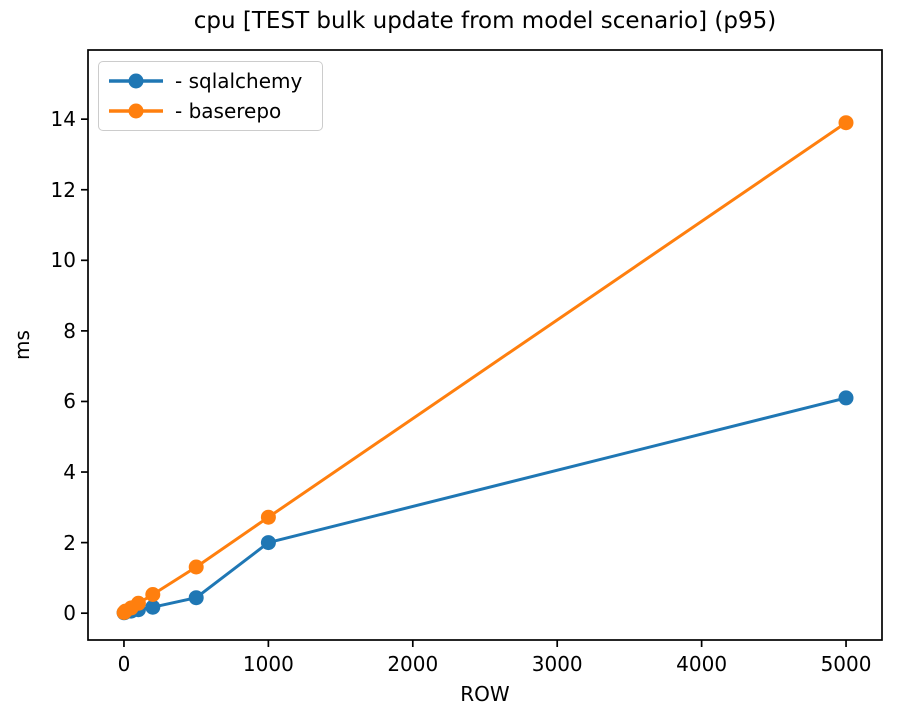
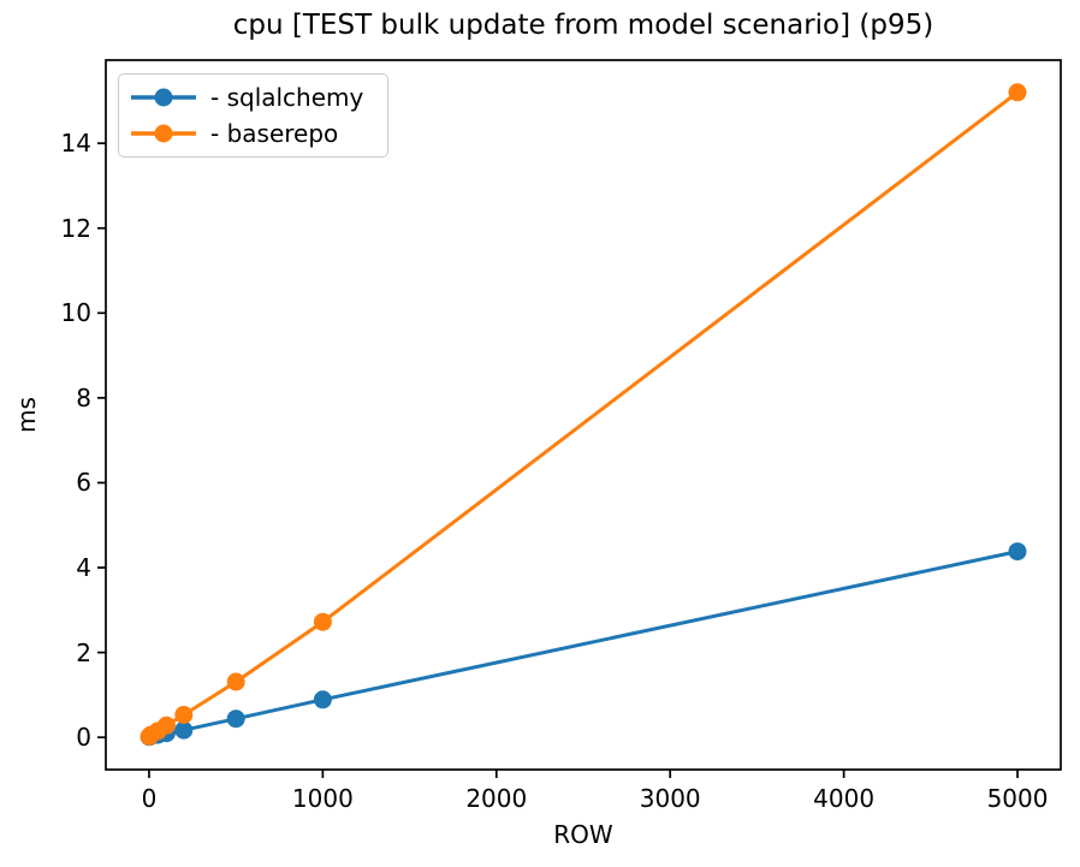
- sqlalchemy/1000: 2.0 -> 0.9
- sqlalchemy/5000: 6.1 -> 4.4
- baserepo/5000: 13.9 -> 15.2
